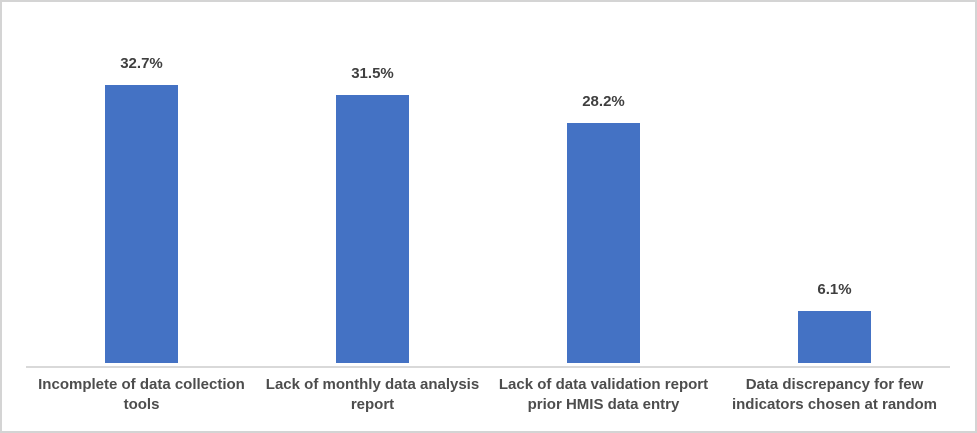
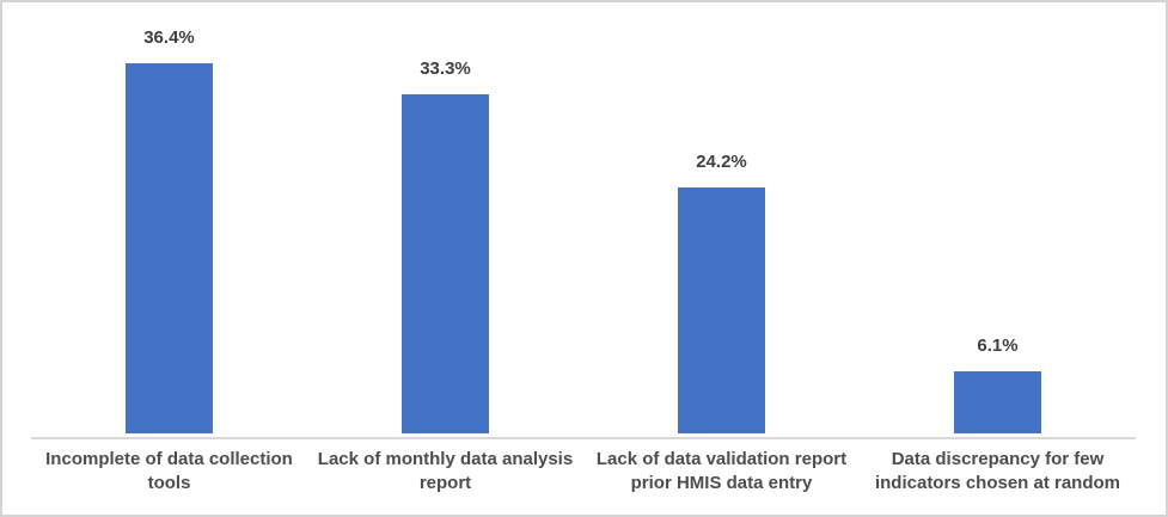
Incomplete of data collection tools: 32.7% -> 36.4%
Lack of monthly data analysis report: 31.5% -> 33.3%
Lack of data validation report prior HMIS data entry: 28.2% -> 24.2%
